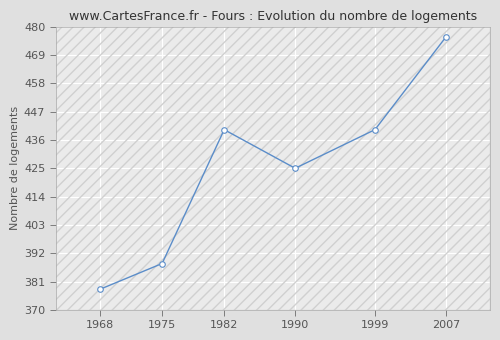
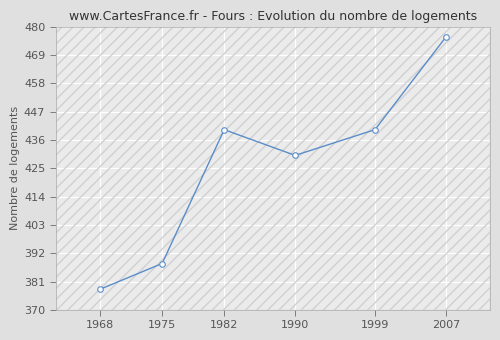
1990: 425 -> 430
